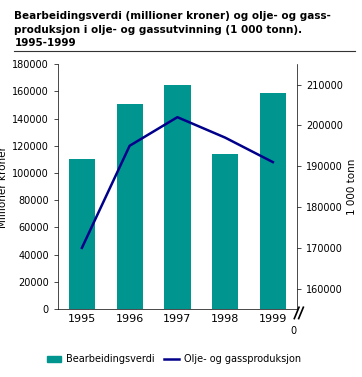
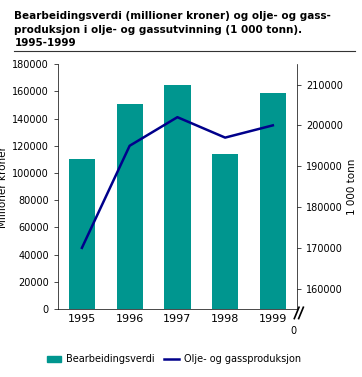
Olje- og gassproduksjon/1999: 191000 -> 200000
